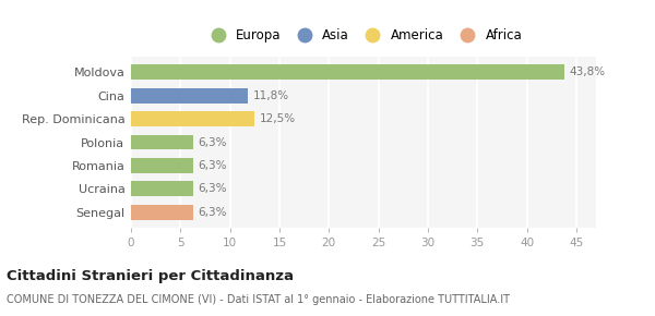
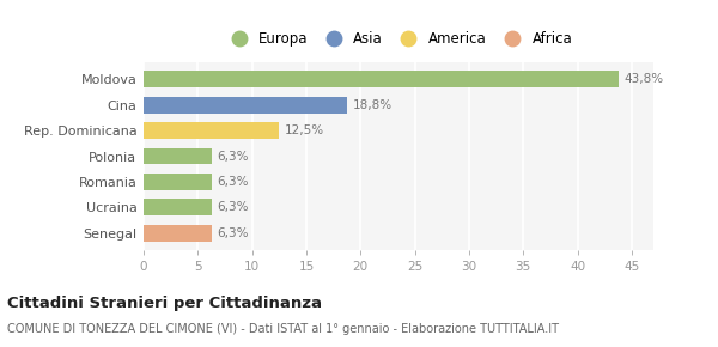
Cina: 11,8% -> 18,8%
